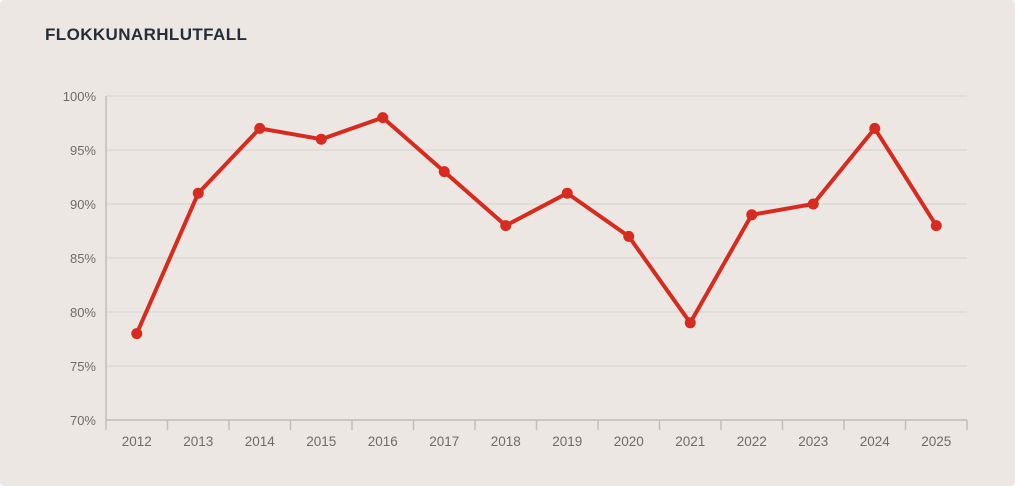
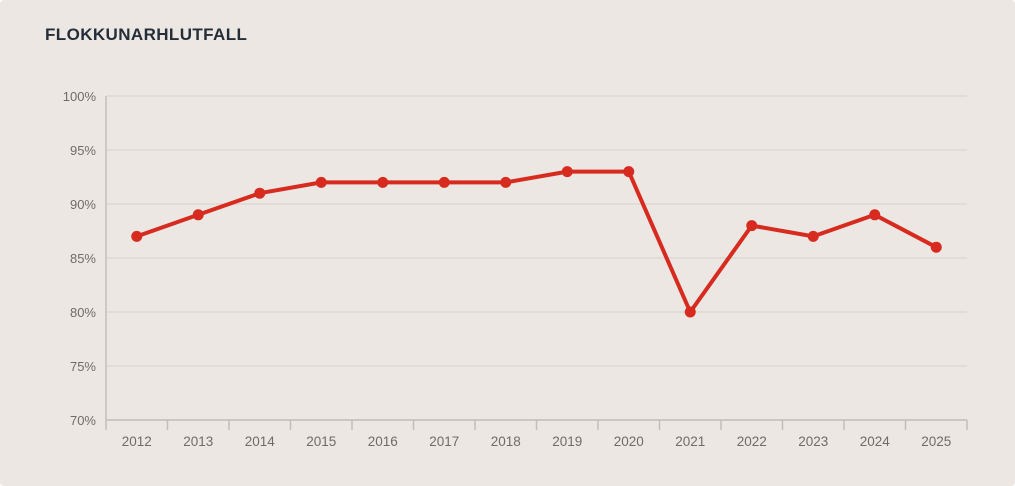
2012: 78% -> 87%
2013: 91% -> 89%
2014: 97% -> 91%
2015: 96% -> 92%
2016: 98% -> 92%
2017: 93% -> 92%
2018: 88% -> 92%
2019: 91% -> 93%
2020: 87% -> 93%
2021: 79% -> 80%
2022: 89% -> 88%
2023: 90% -> 87%
2024: 97% -> 89%
2025: 88% -> 86%
